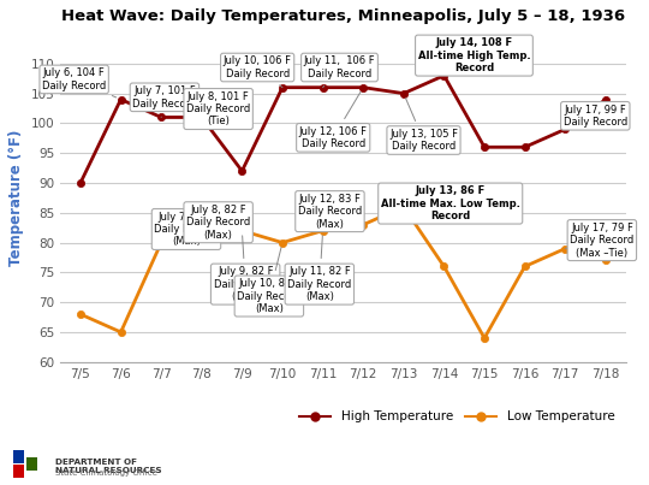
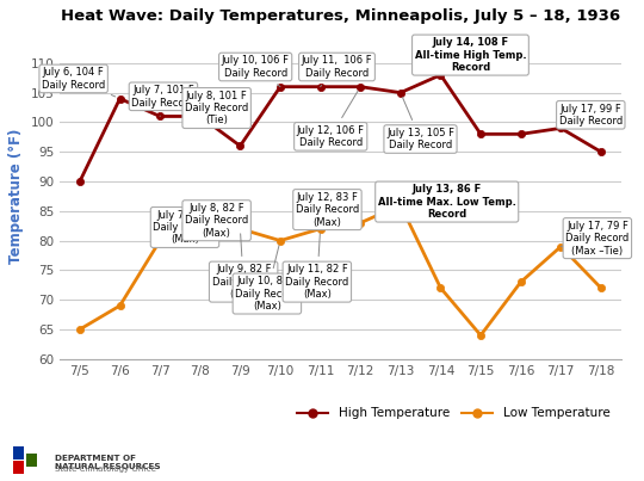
Low Temperature/7/5: 68 -> 65
Low Temperature/7/6: 65 -> 69
High Temperature/7/9: 92 -> 96
Low Temperature/7/14: 76 -> 72
High Temperature/7/15: 96 -> 98
High Temperature/7/16: 96 -> 98
Low Temperature/7/16: 76 -> 73
High Temperature/7/18: 104 -> 95
Low Temperature/7/18: 77 -> 72
